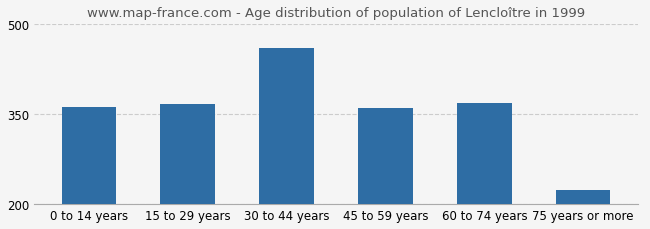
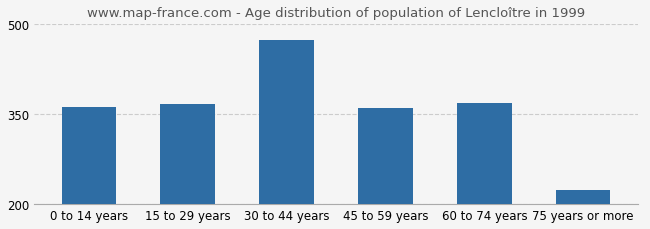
30 to 44 years: 460 -> 474
